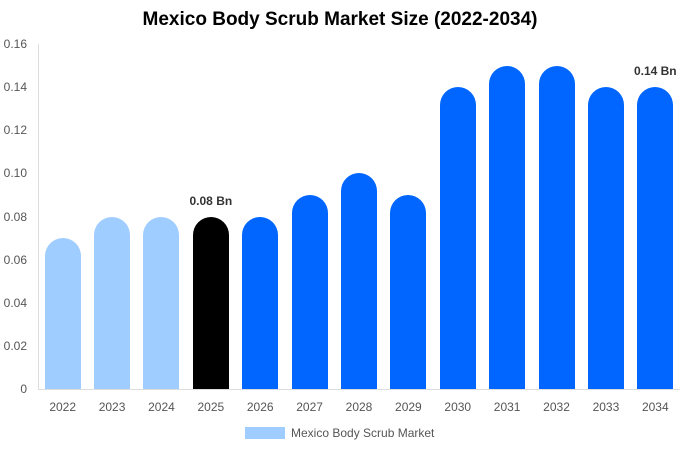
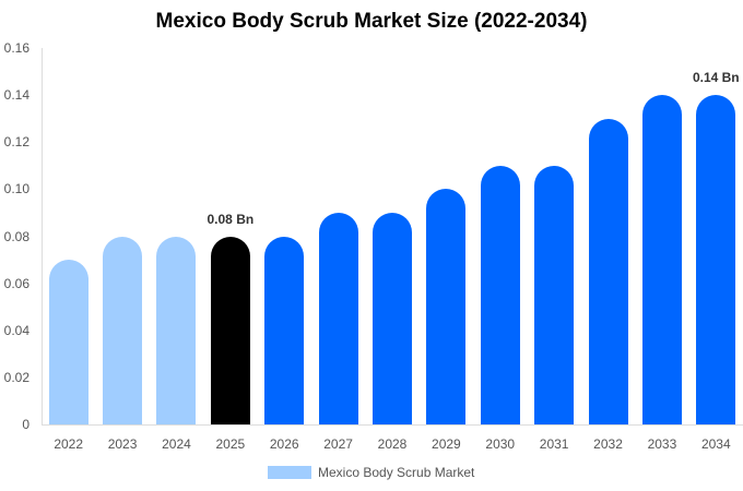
2028: 0.10 -> 0.09
2029: 0.09 -> 0.10
2030: 0.14 -> 0.11
2031: 0.15 -> 0.11
2032: 0.15 -> 0.13
